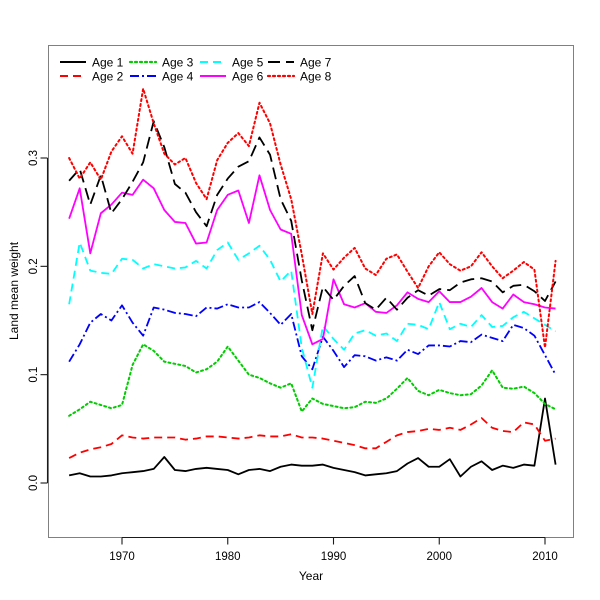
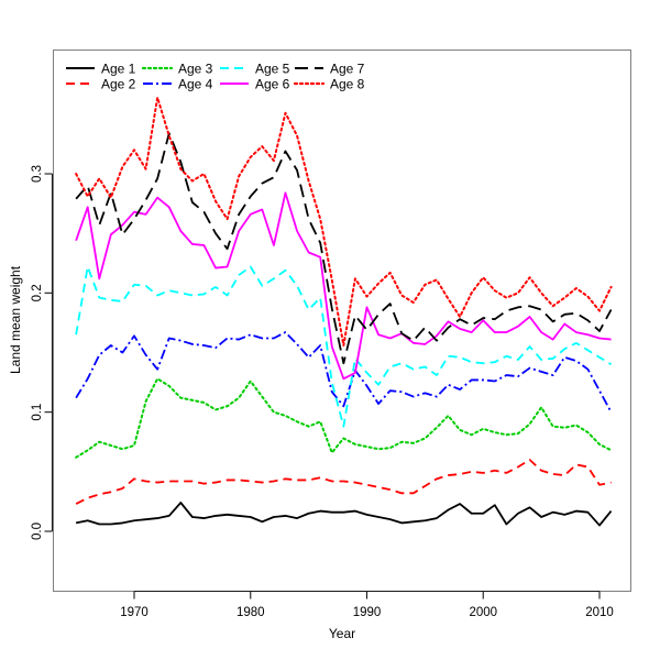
Age 5/2000: 0.167 -> 0.141
Age 1/2010: 0.078 -> 0.005
Age 8/2010: 0.125 -> 0.185
